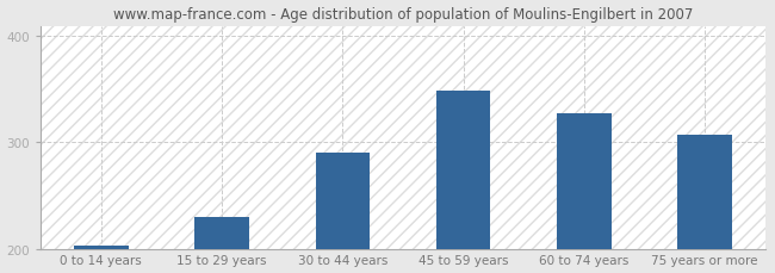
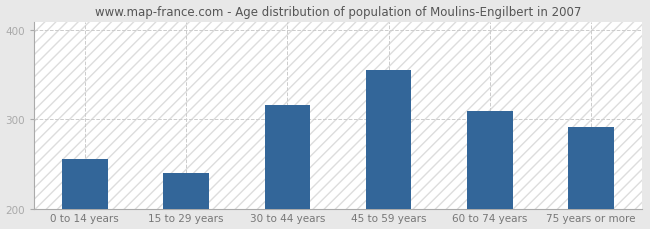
0 to 14 years: 203 -> 256
15 to 29 years: 230 -> 240
30 to 44 years: 291 -> 316
45 to 59 years: 349 -> 356
60 to 74 years: 328 -> 310
75 years or more: 307 -> 292
